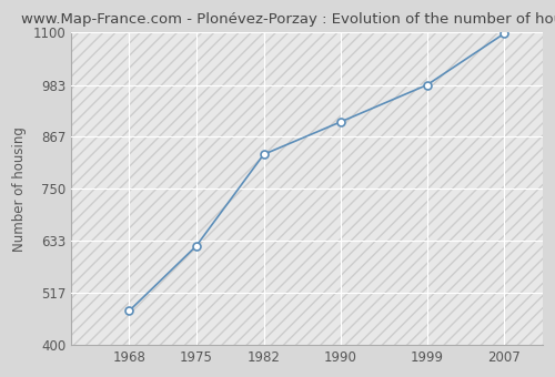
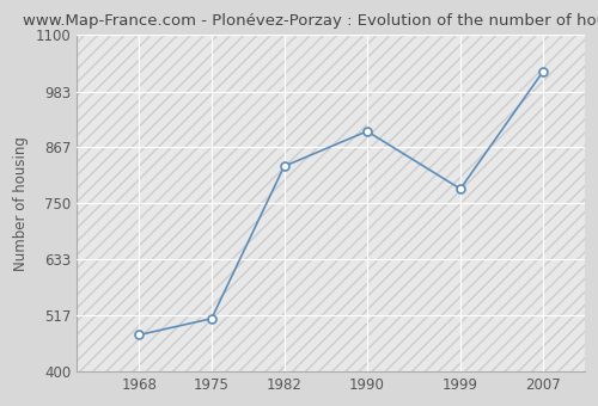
1975: 622 -> 510
1999: 983 -> 780
2007: 1098 -> 1025
